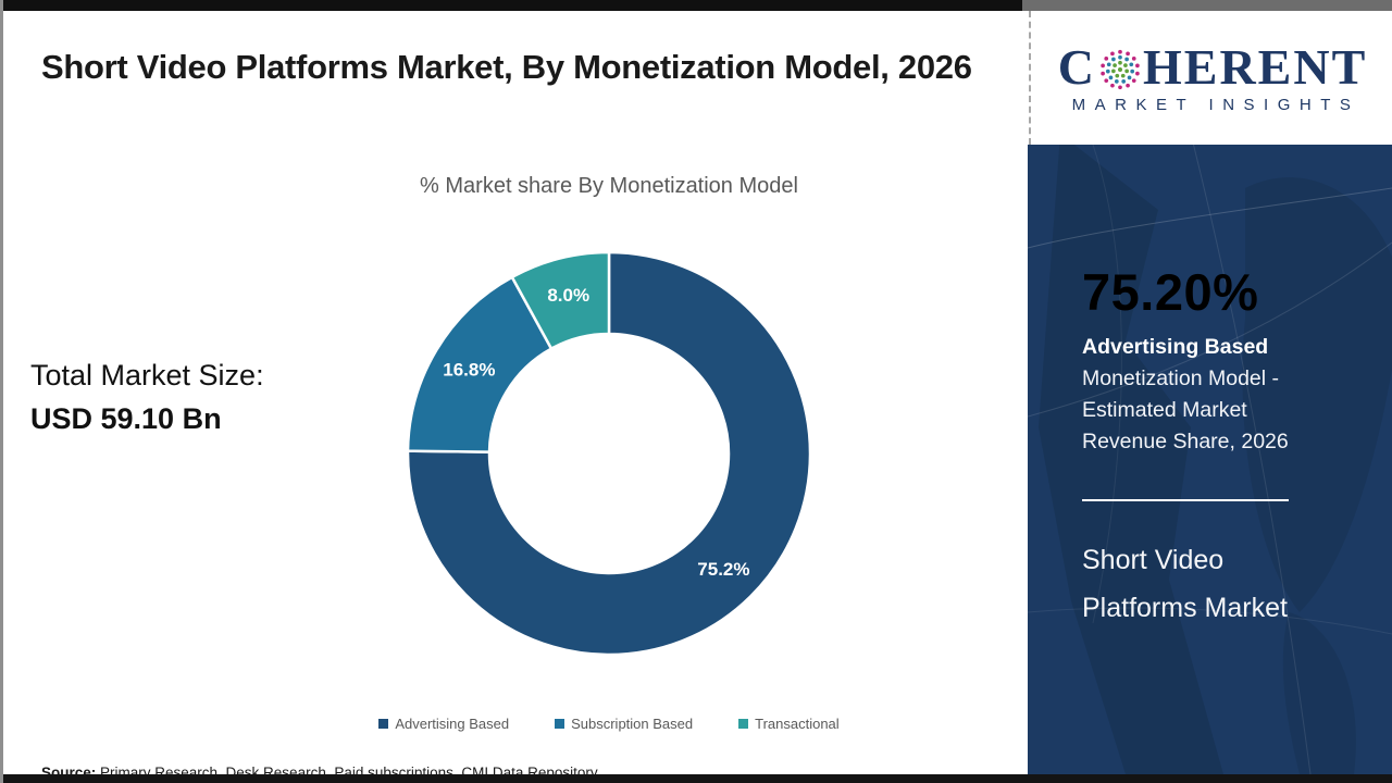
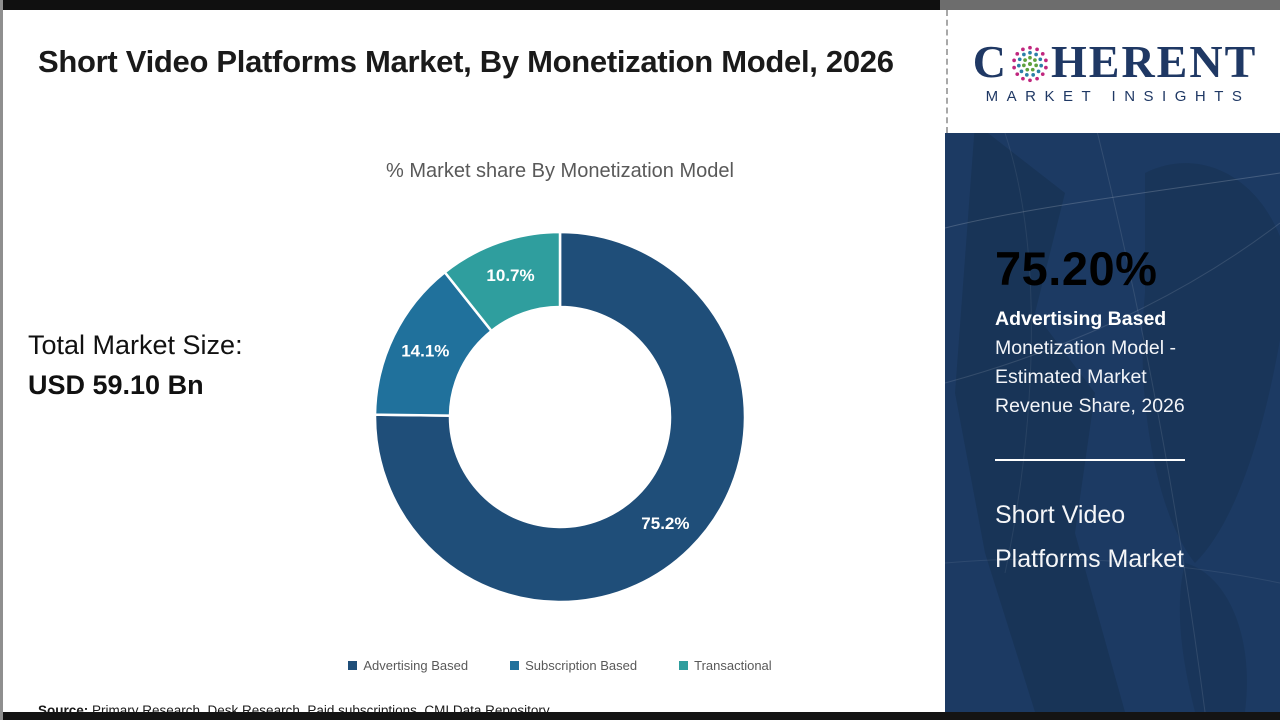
Subscription Based: 16.8% -> 14.1%
Transactional: 8.0% -> 10.7%
